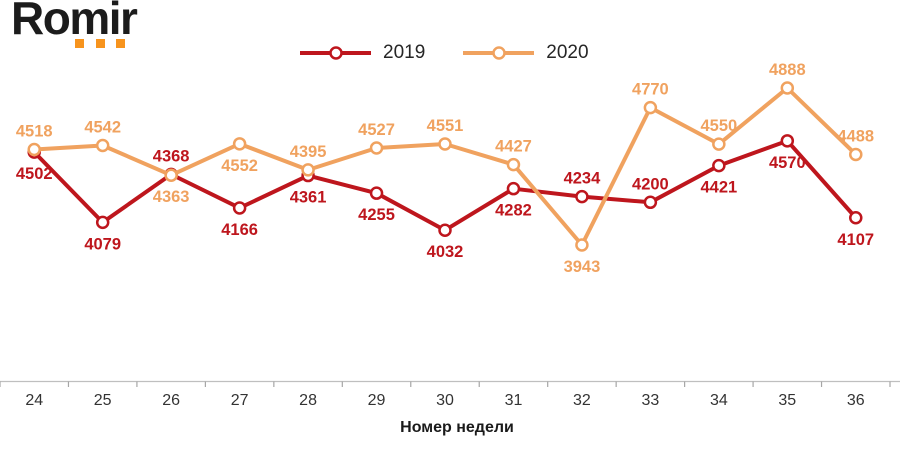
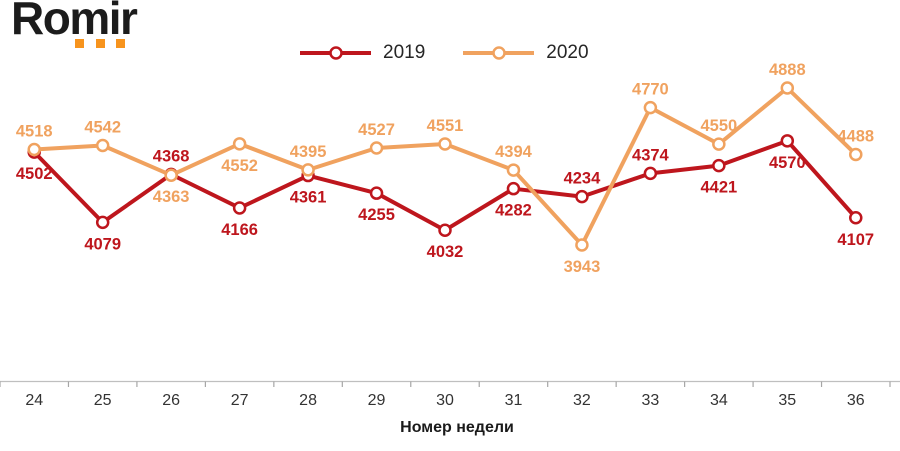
2020/31: 4427 -> 4394
2019/33: 4200 -> 4374
